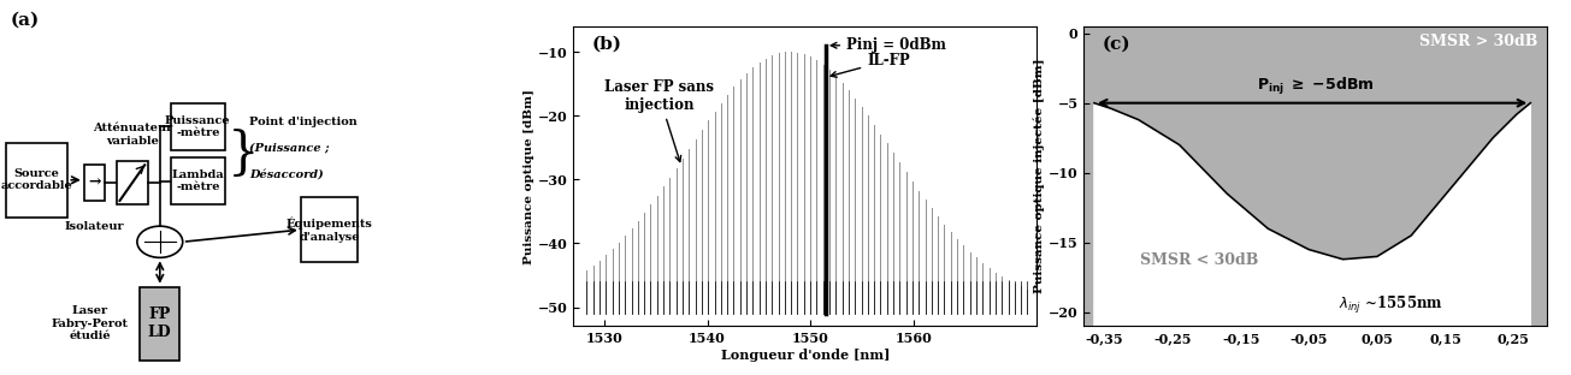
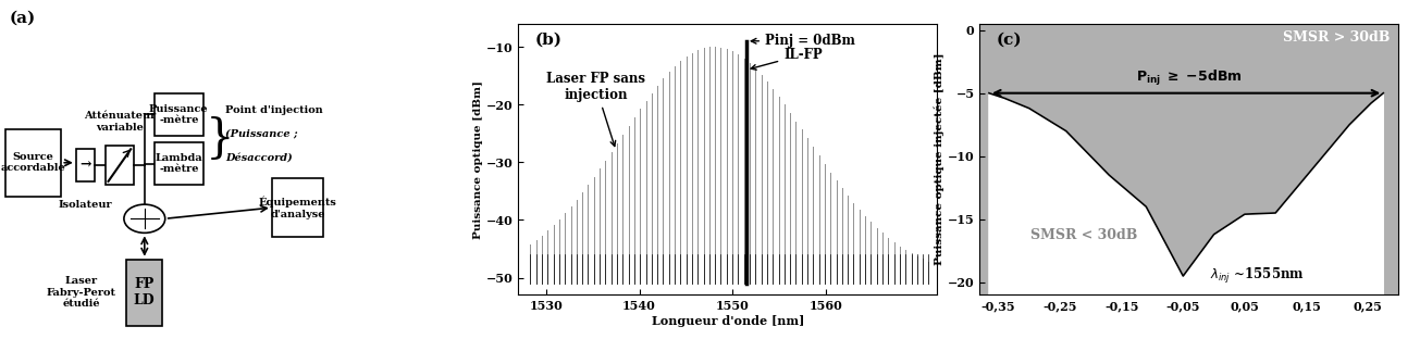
-0,05: -15.5 -> -19.5
0,05: -16.0 -> -14.6
